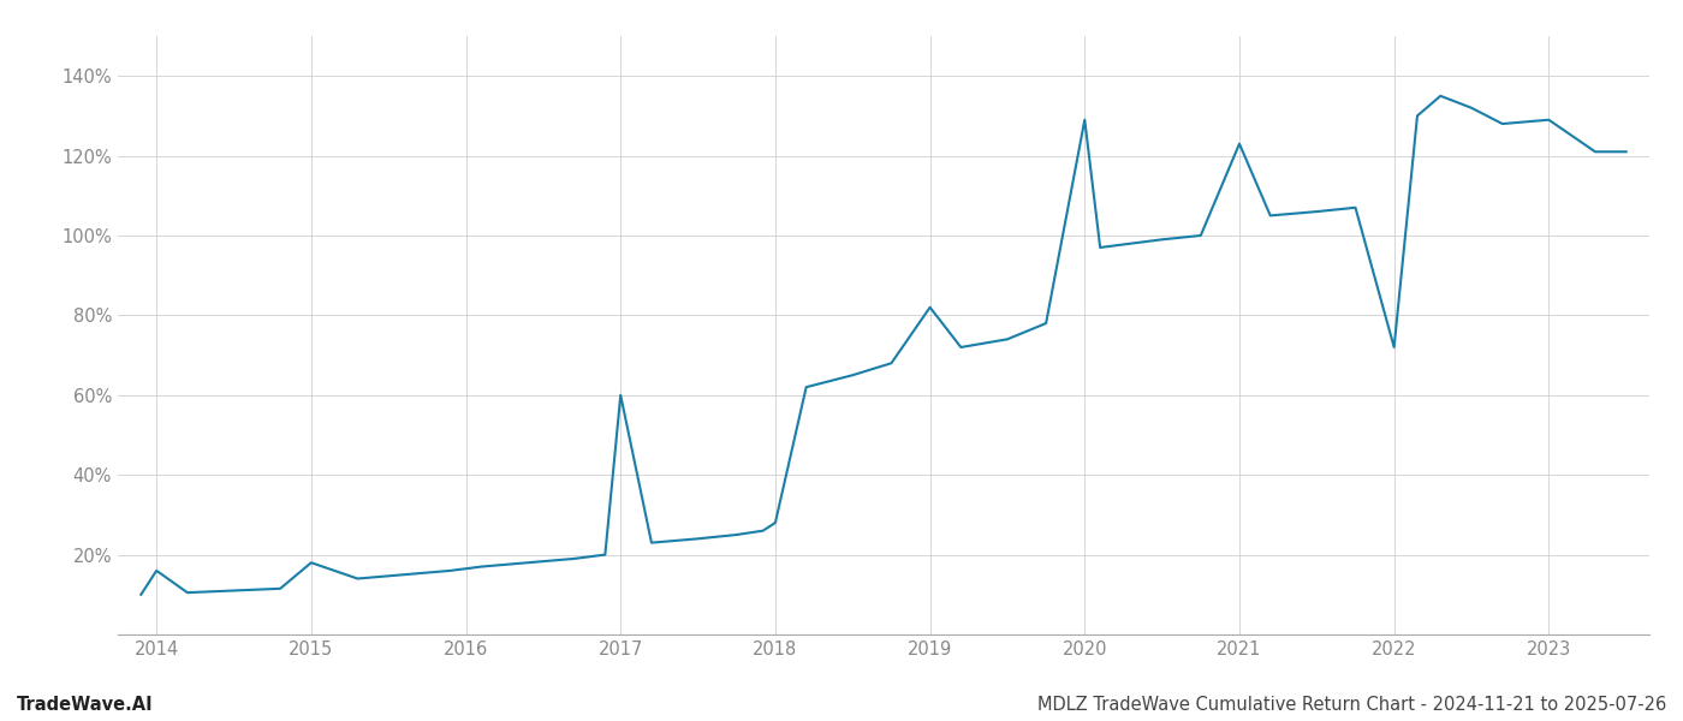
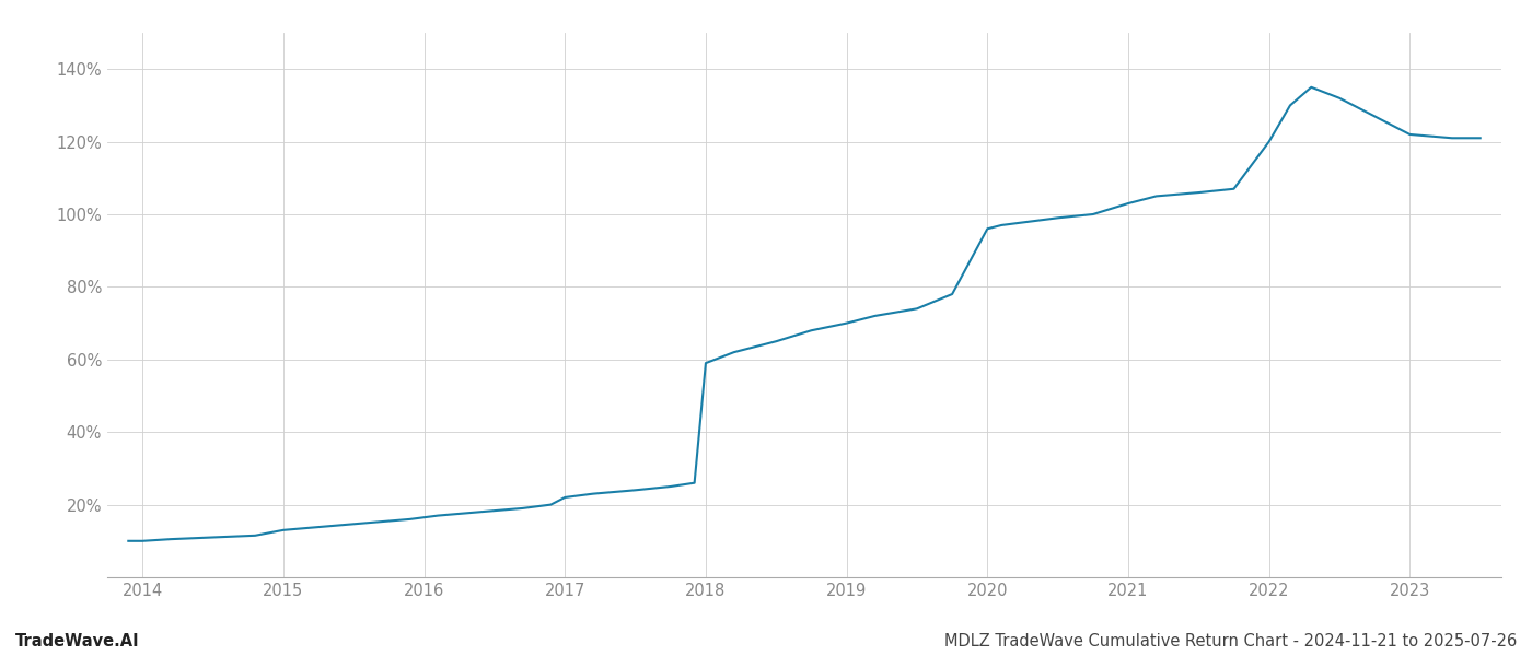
2014: 16.0% -> 10.0%
2015: 18.0% -> 13.0%
2017: 60.0% -> 22.0%
2018: 28.0% -> 59.0%
2019: 82.0% -> 70.0%
2020: 129.0% -> 96.0%
2021: 123.0% -> 103.0%
2022: 72.0% -> 120.0%
2023: 129.0% -> 122.0%
